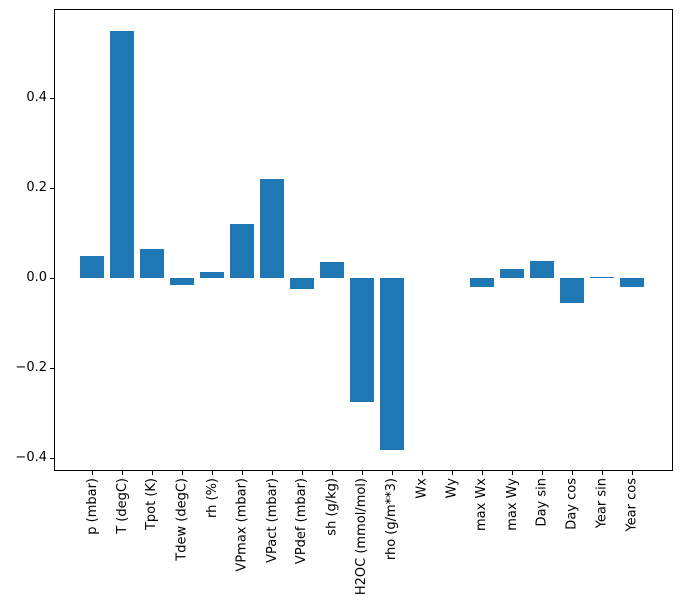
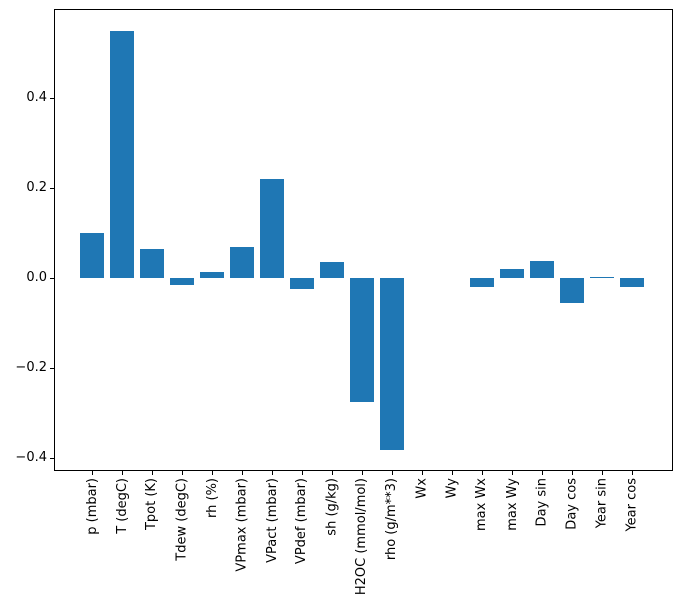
p (mbar): 0.05 -> 0.10
VPmax (mbar): 0.12 -> 0.07
